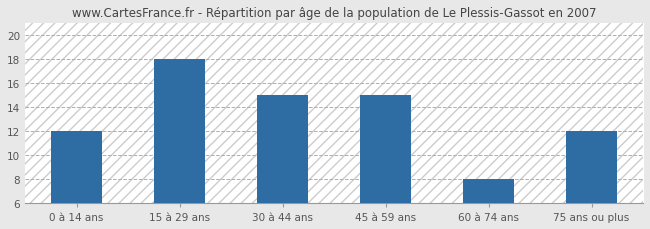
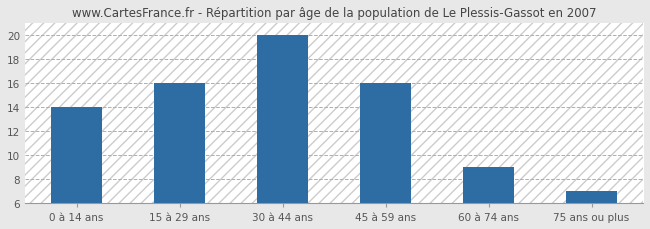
0 à 14 ans: 12 -> 14
15 à 29 ans: 18 -> 16
30 à 44 ans: 15 -> 20
45 à 59 ans: 15 -> 16
60 à 74 ans: 8 -> 9
75 ans ou plus: 12 -> 7
